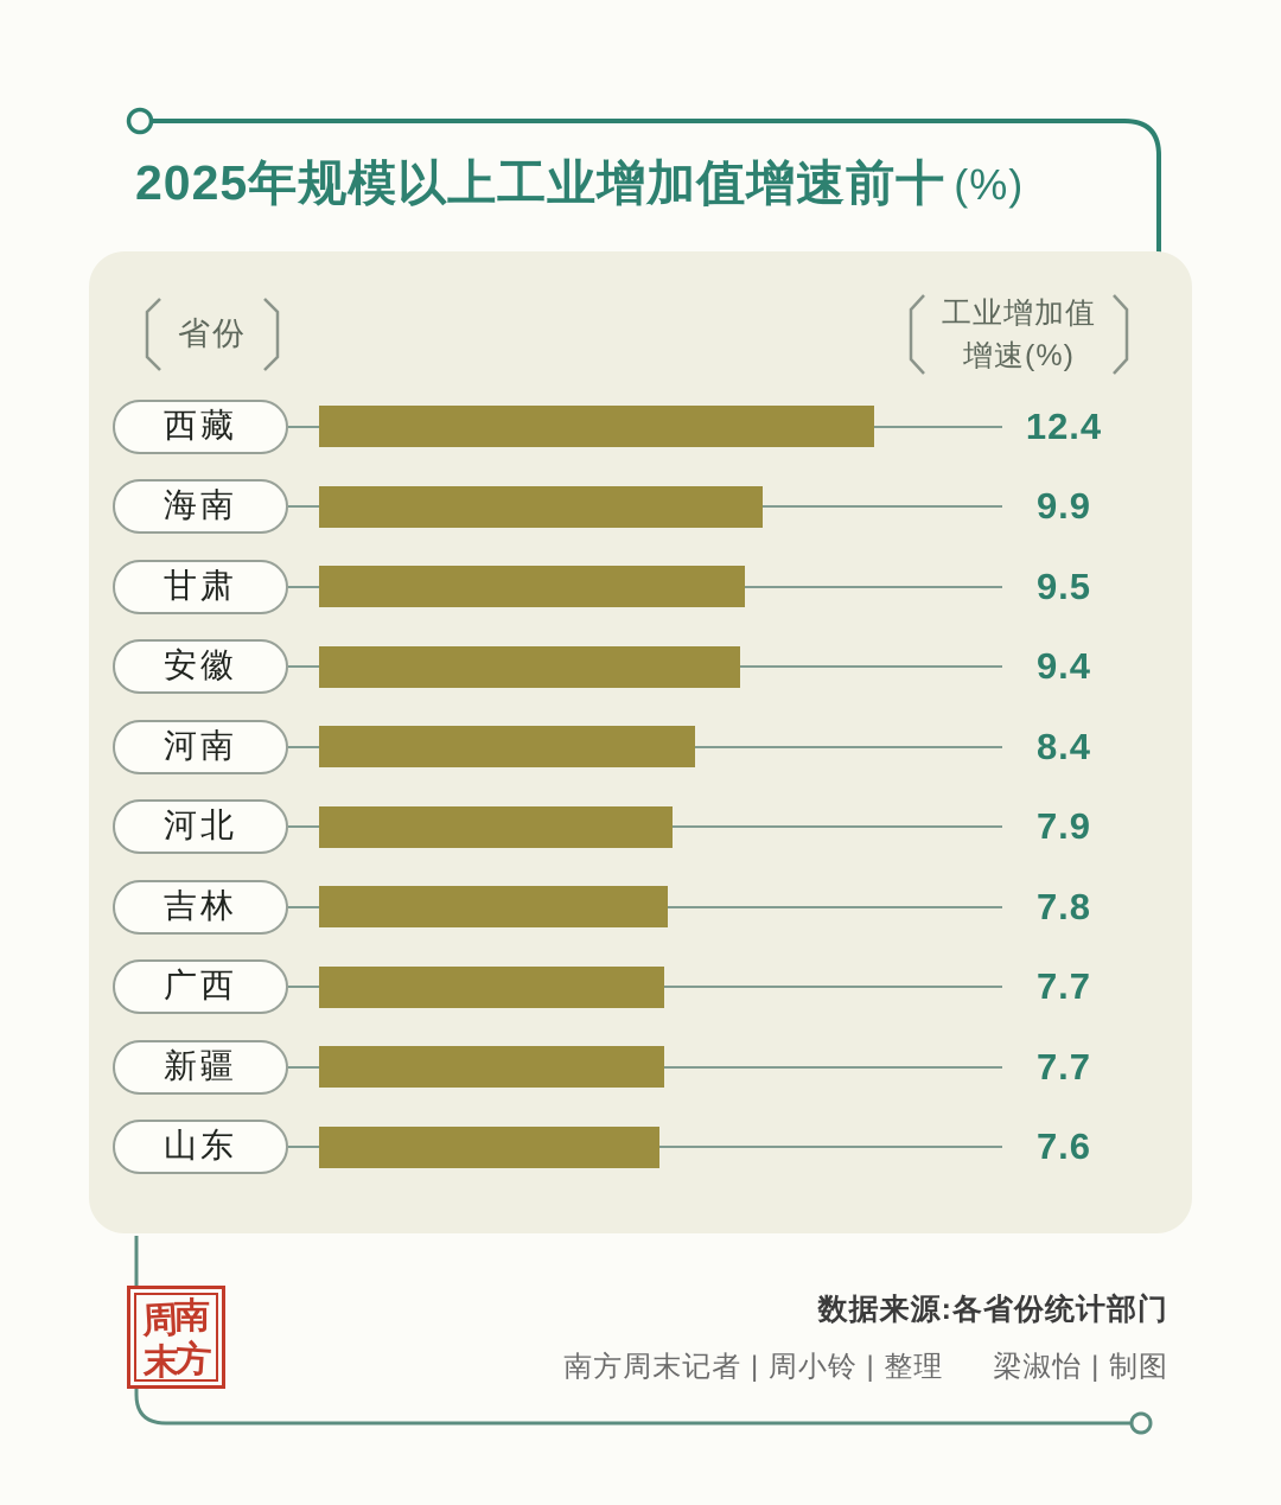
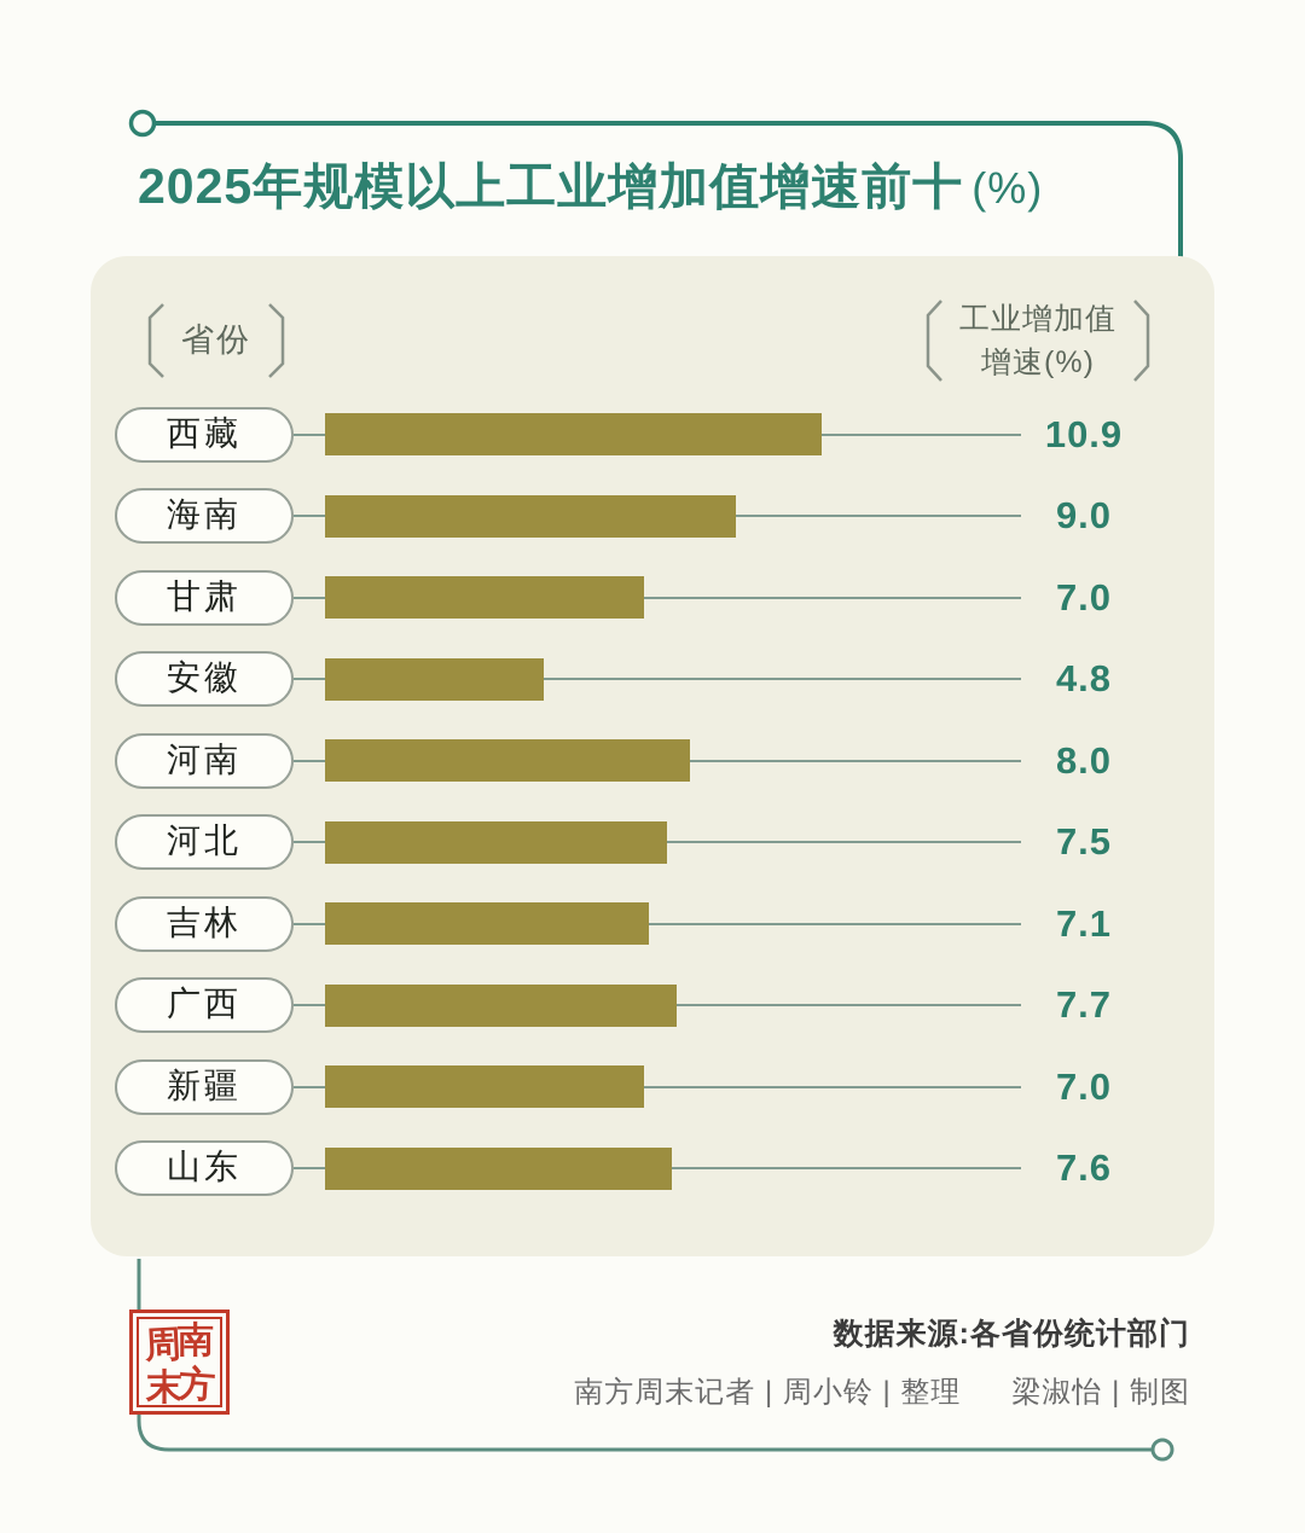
西藏: 12.4 -> 10.9
海南: 9.9 -> 9.0
甘肃: 9.5 -> 7.0
安徽: 9.4 -> 4.8
河南: 8.4 -> 8.0
河北: 7.9 -> 7.5
吉林: 7.8 -> 7.1
新疆: 7.7 -> 7.0
